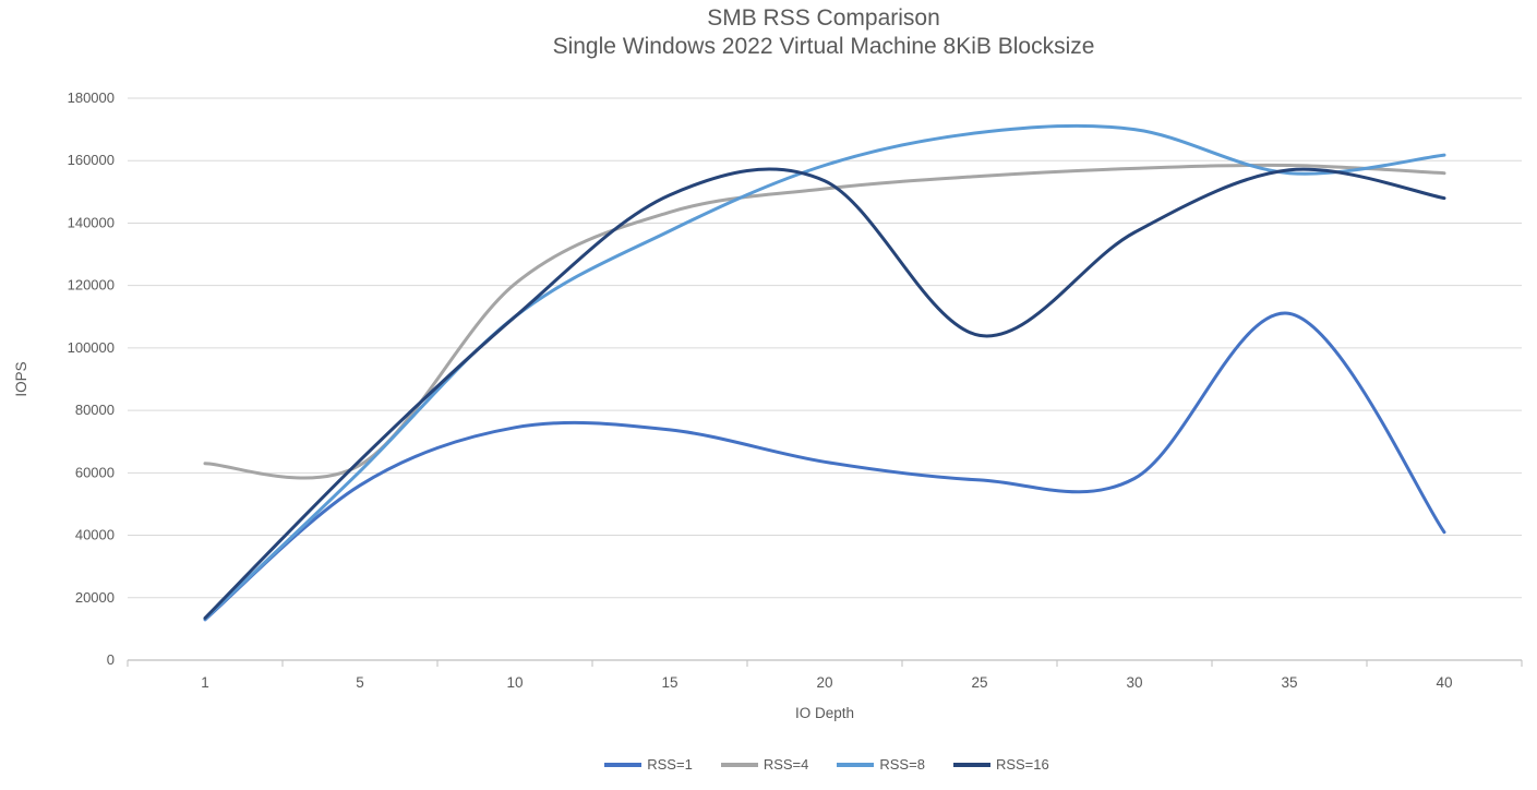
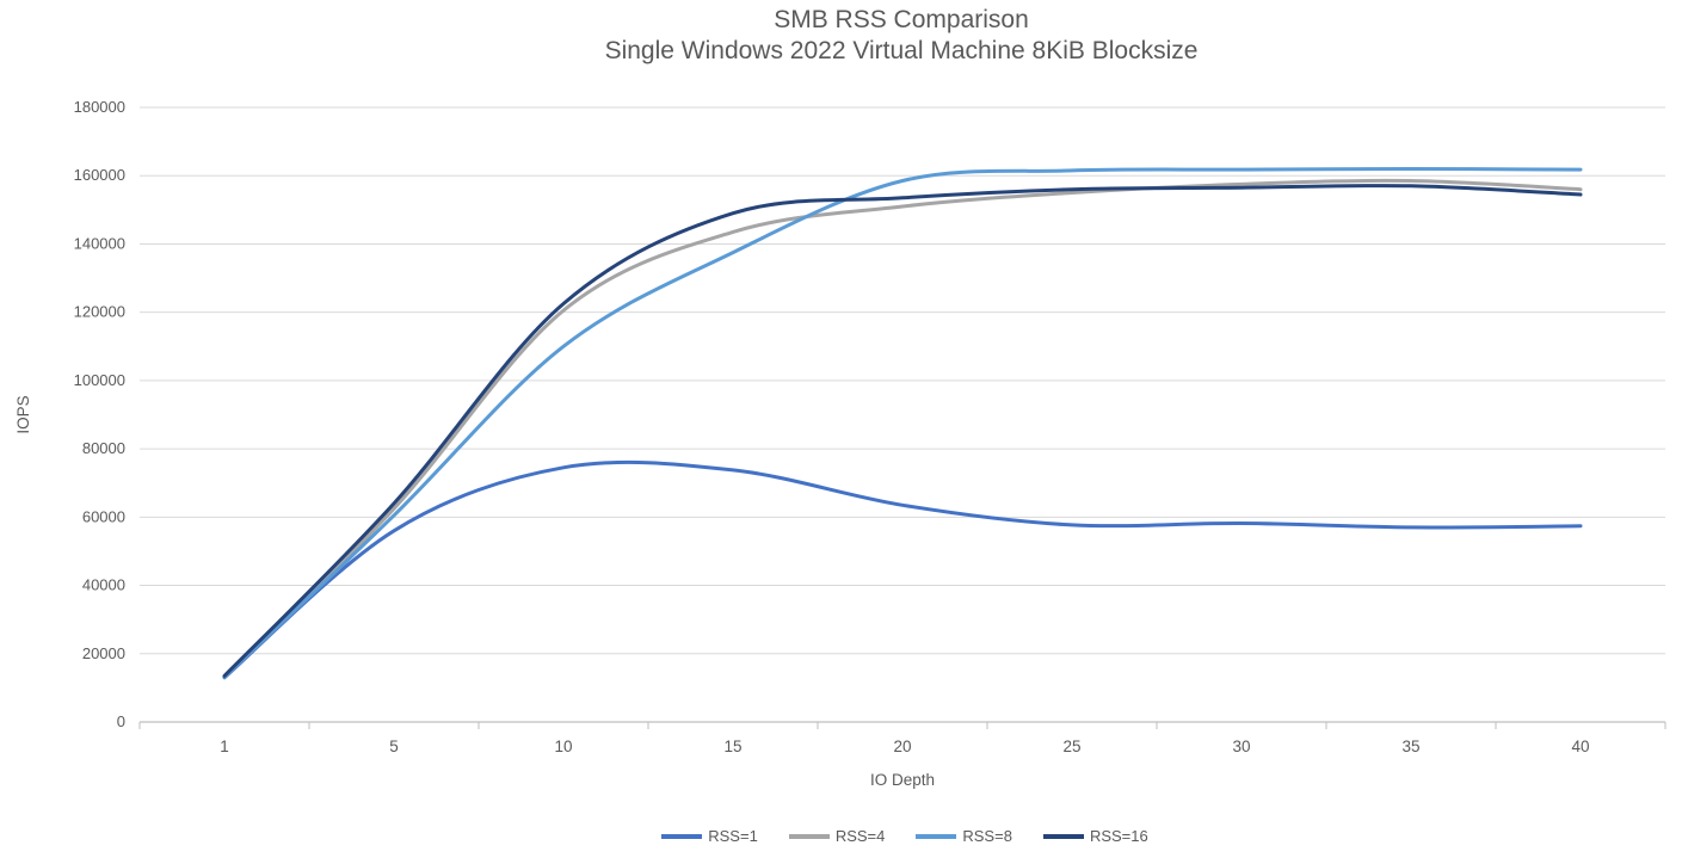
RSS=4/1: 63000 -> 13000
RSS=16/10: 110000 -> 122000
RSS=8/25: 169000 -> 162000
RSS=16/25: 104000 -> 156000
RSS=8/30: 170000 -> 162000
RSS=16/30: 137000 -> 156000
RSS=1/35: 111000 -> 57000
RSS=8/35: 156000 -> 162000
RSS=1/40: 41000 -> 57000
RSS=16/40: 148000 -> 154000
